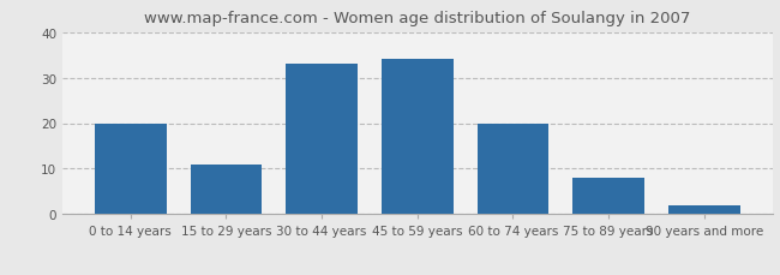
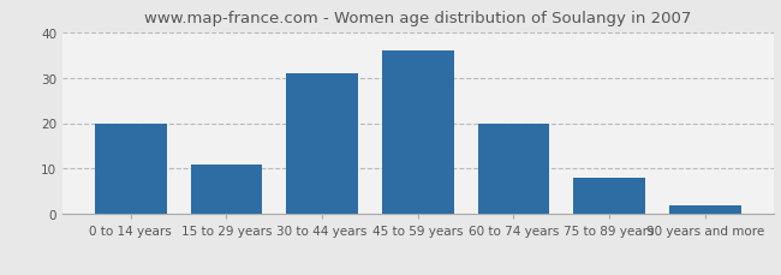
30 to 44 years: 33 -> 31
45 to 59 years: 34 -> 36
